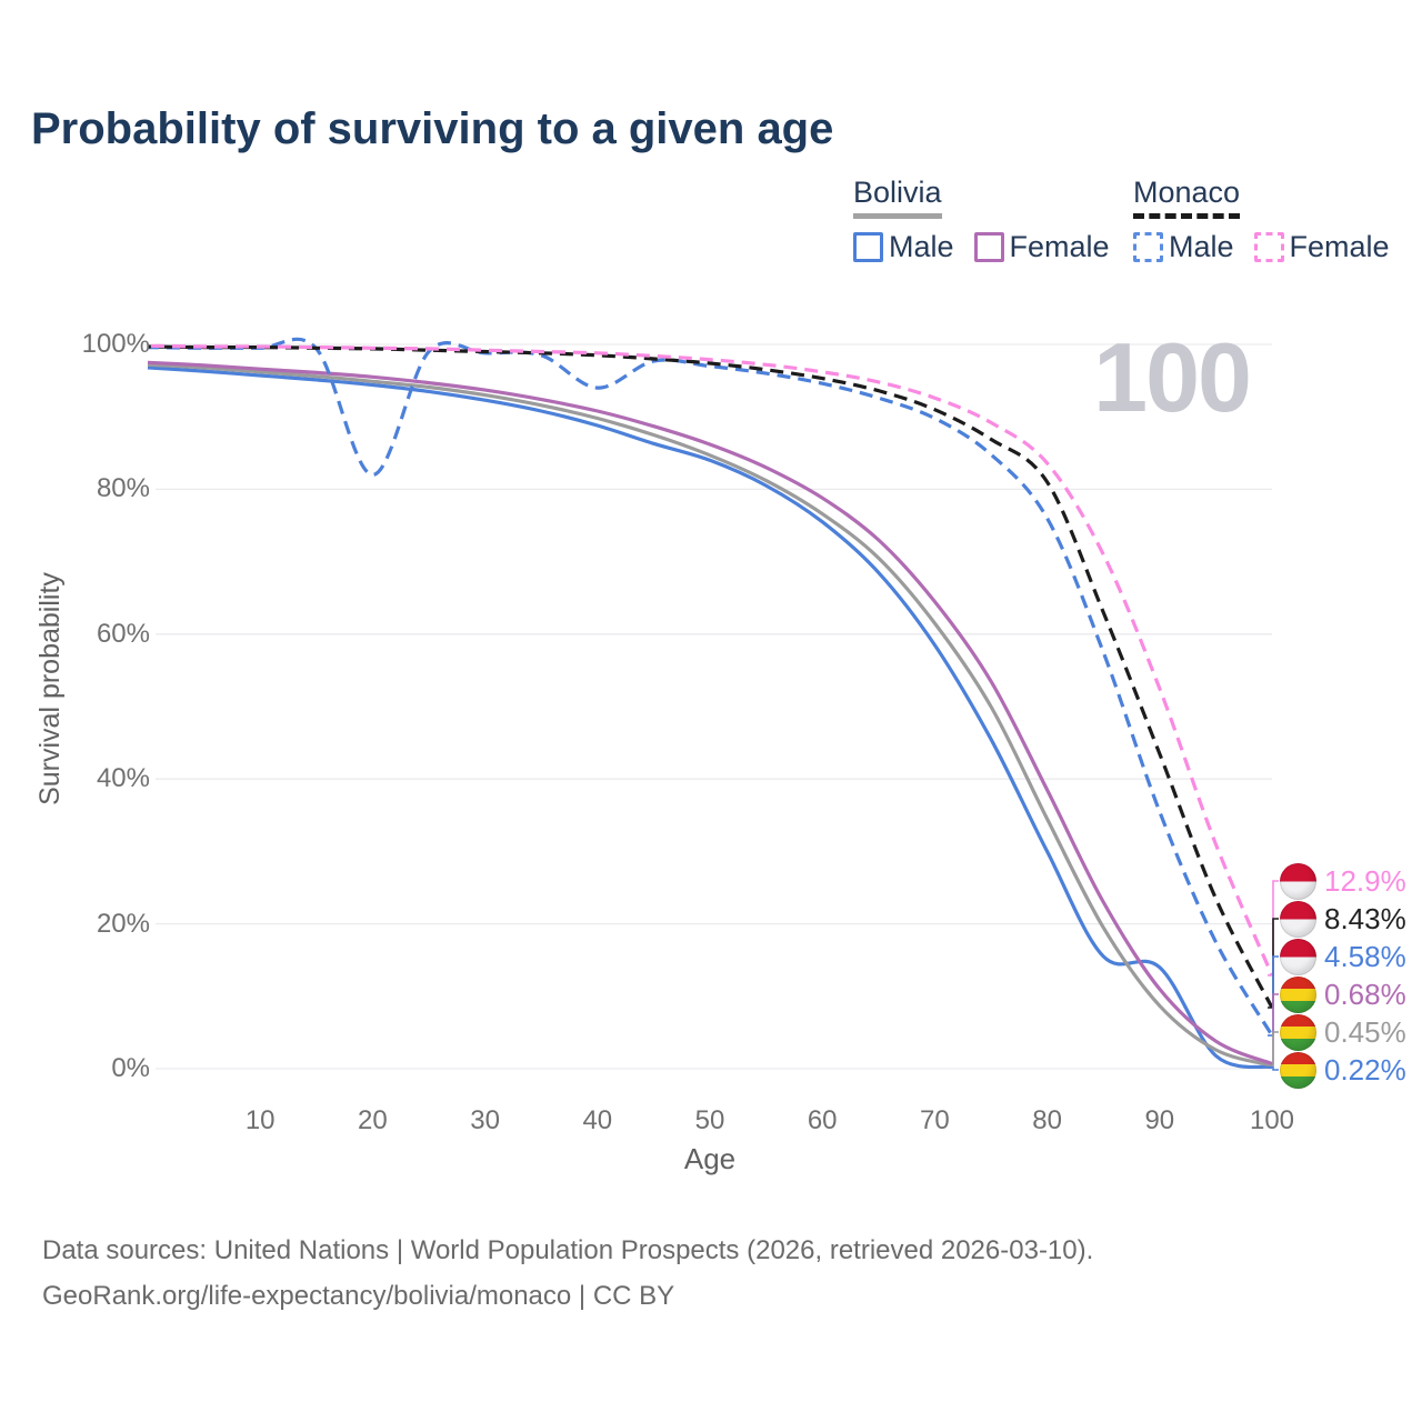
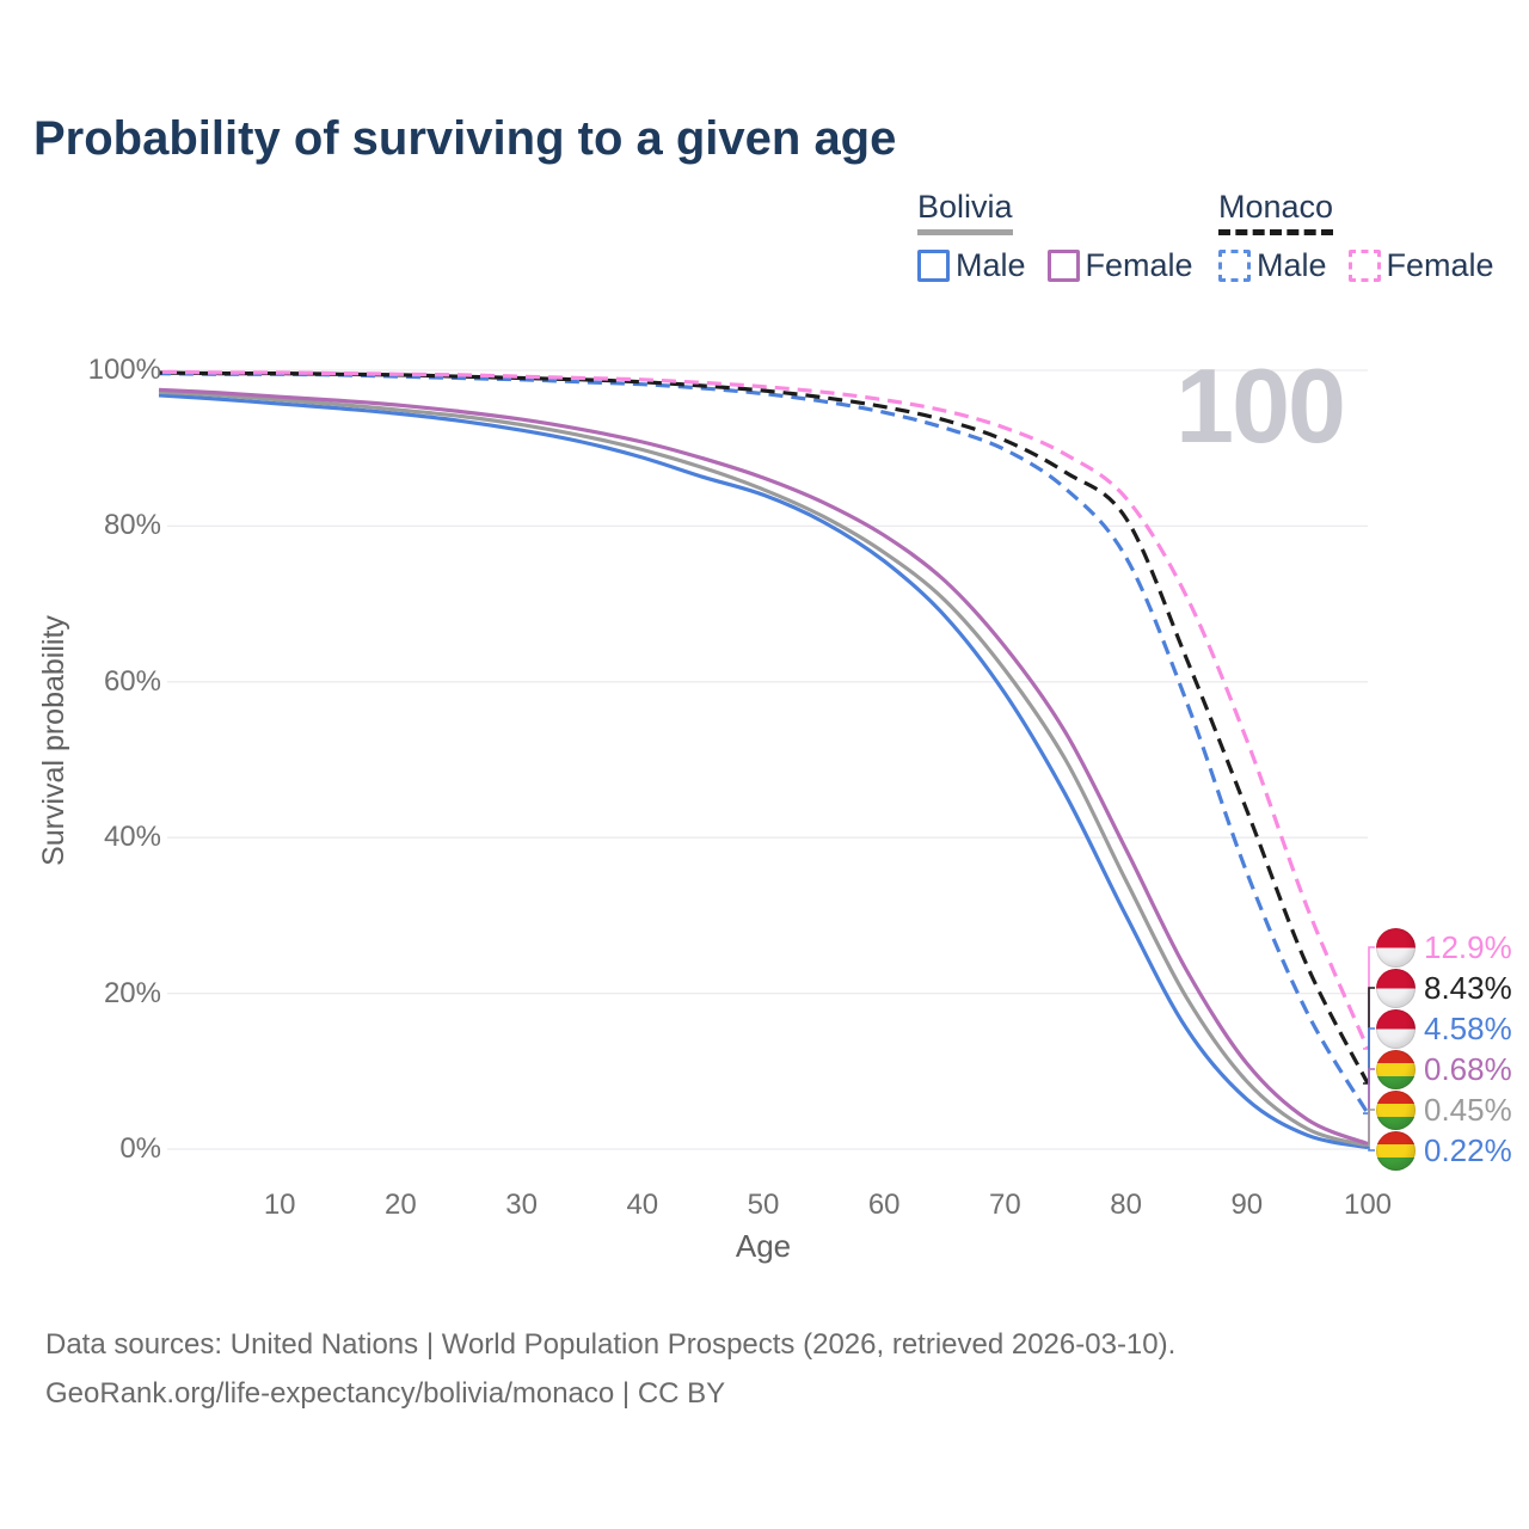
Monaco Male/20: 82% -> 99%
Monaco Male/40: 94% -> 98%
Bolivia Male/90: 14% -> 6%
